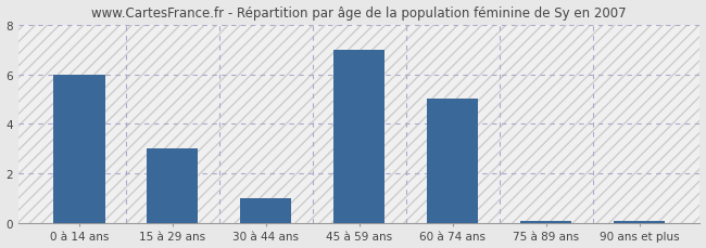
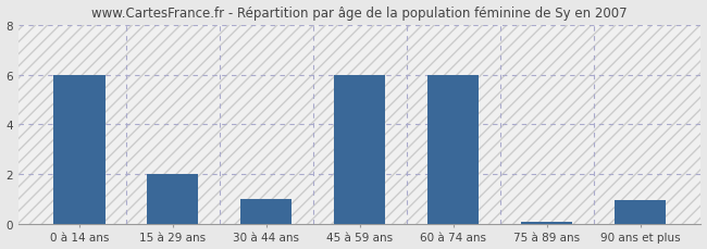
15 à 29 ans: 3.00 -> 2.00
45 à 59 ans: 7.00 -> 6.00
60 à 74 ans: 5.00 -> 6.00
90 ans et plus: 0.07 -> 0.95
